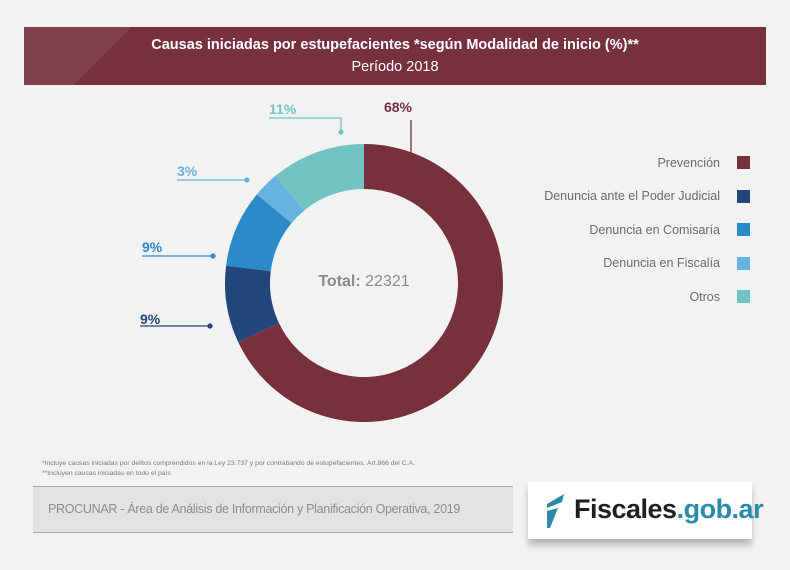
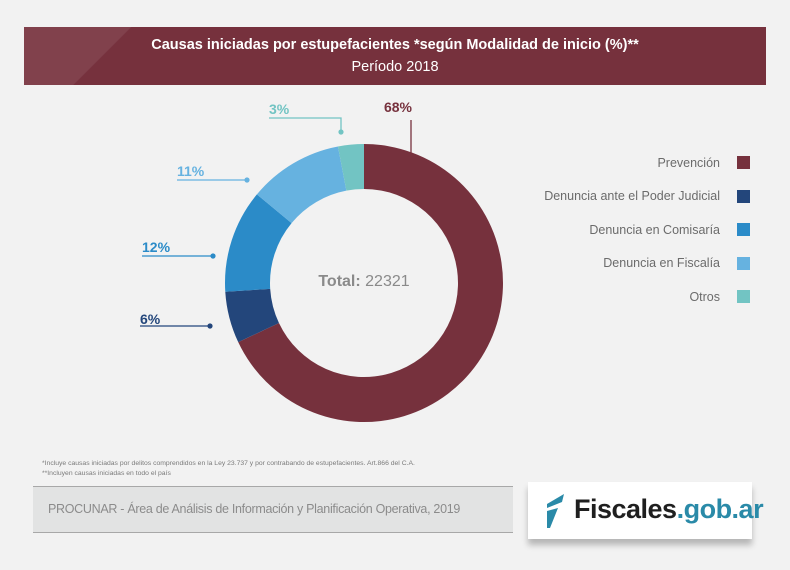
Denuncia ante el Poder Judicial: 9% -> 6%
Denuncia en Comisaría: 9% -> 12%
Denuncia en Fiscalía: 3% -> 11%
Otros: 11% -> 3%
